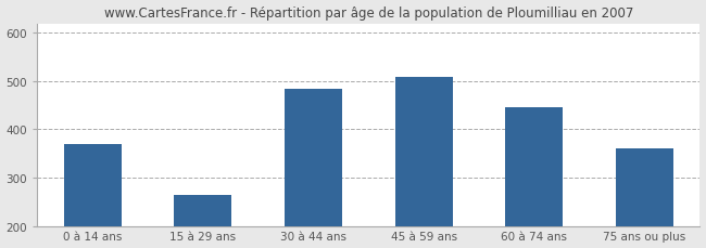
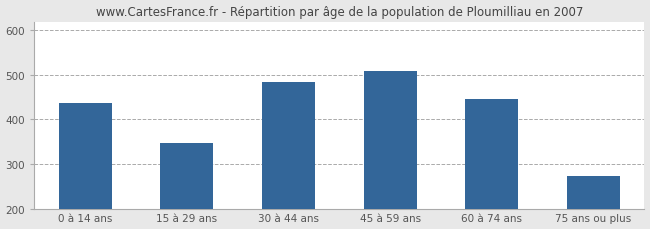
0 à 14 ans: 370 -> 438
15 à 29 ans: 265 -> 347
75 ans ou plus: 360 -> 273
